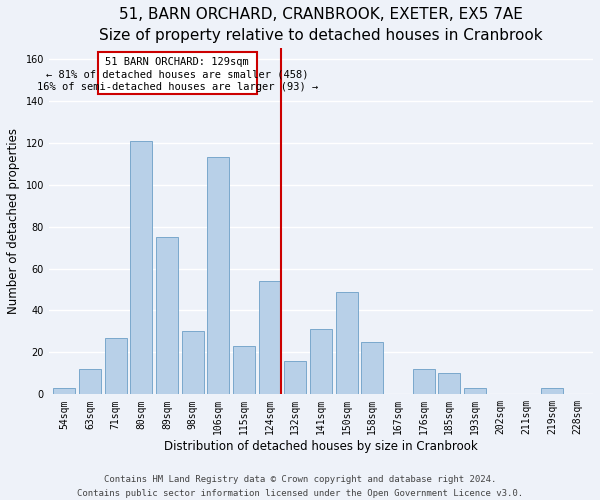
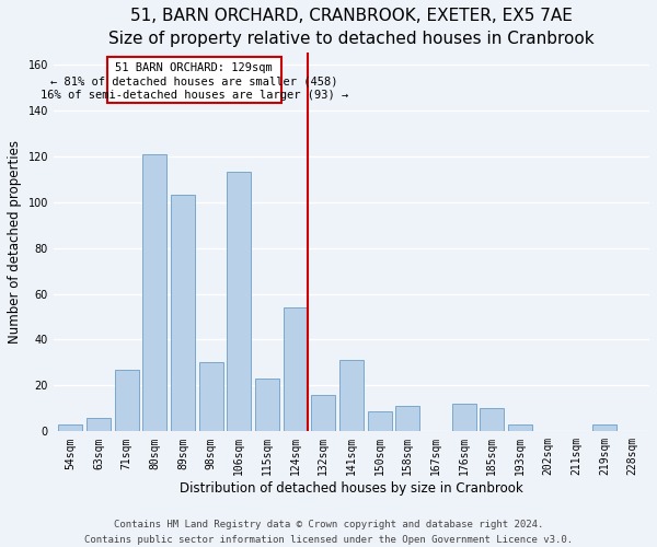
63sqm: 12 -> 6
89sqm: 75 -> 103
150sqm: 49 -> 9
158sqm: 25 -> 11
